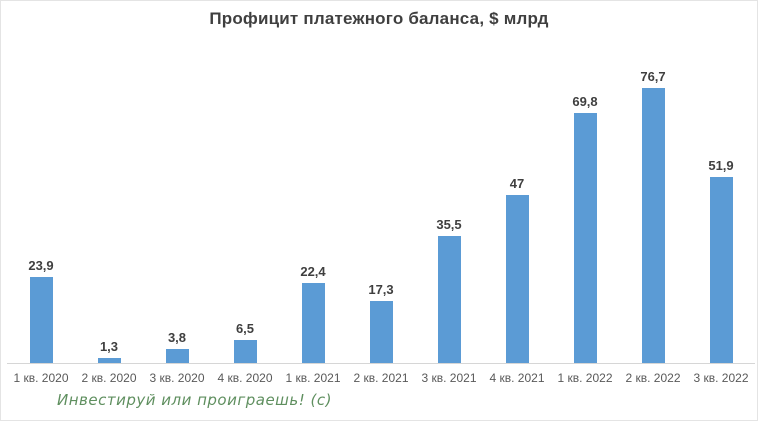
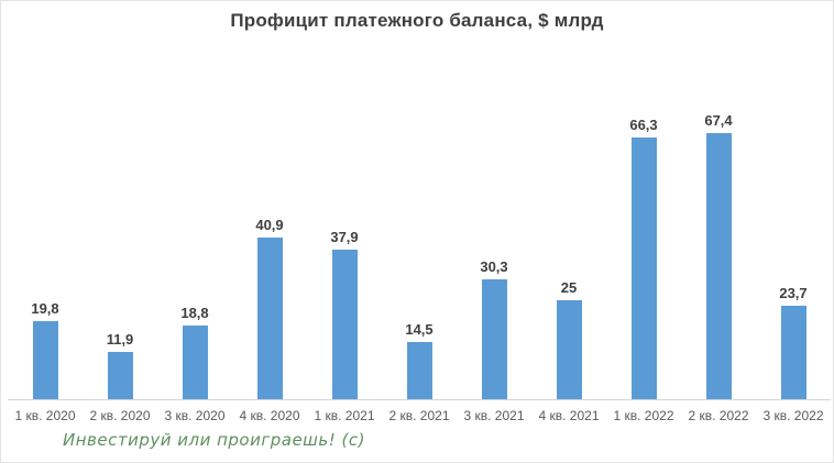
1 кв. 2020: 23,9 -> 19,8
2 кв. 2020: 1,3 -> 11,9
3 кв. 2020: 3,8 -> 18,8
4 кв. 2020: 6,5 -> 40,9
1 кв. 2021: 22,4 -> 37,9
2 кв. 2021: 17,3 -> 14,5
3 кв. 2021: 35,5 -> 30,3
4 кв. 2021: 47 -> 25
1 кв. 2022: 69,8 -> 66,3
2 кв. 2022: 76,7 -> 67,4
3 кв. 2022: 51,9 -> 23,7
